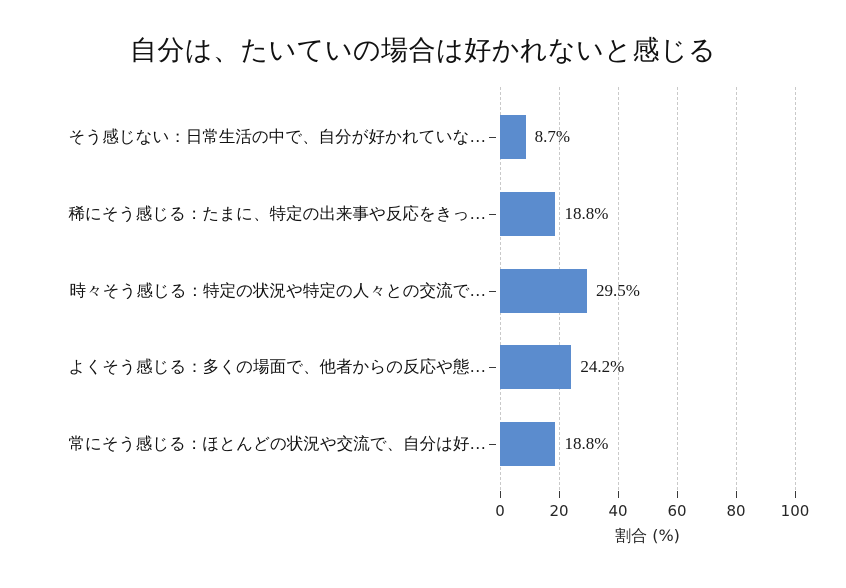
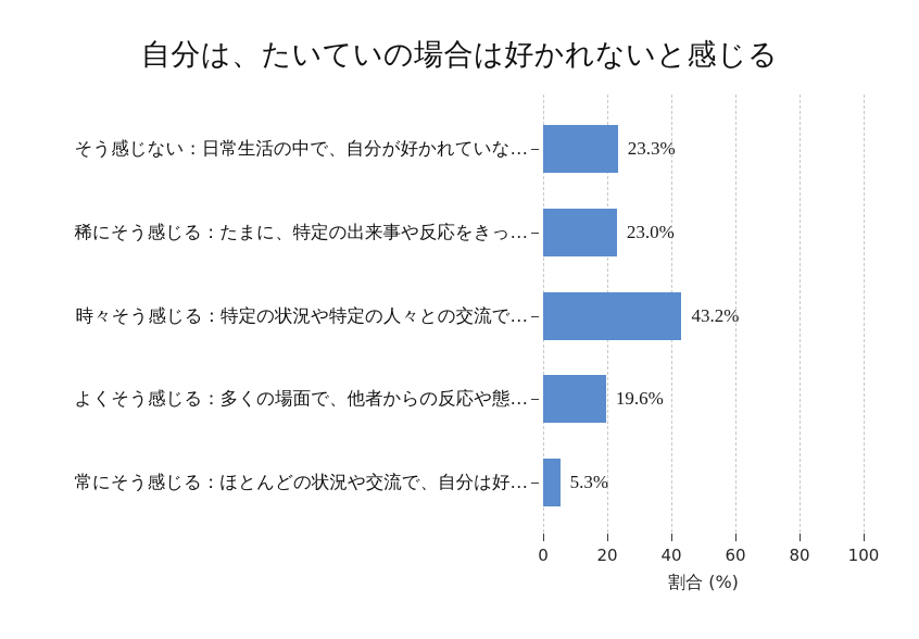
そう感じない：日常生活の中で、自分が好かれていな…: 8.7% -> 23.3%
稀にそう感じる：たまに、特定の出来事や反応をきっ…: 18.8% -> 23.0%
時々そう感じる：特定の状況や特定の人々との交流で…: 29.5% -> 43.2%
よくそう感じる：多くの場面で、他者からの反応や態…: 24.2% -> 19.6%
常にそう感じる：ほとんどの状況や交流で、自分は好…: 18.8% -> 5.3%
